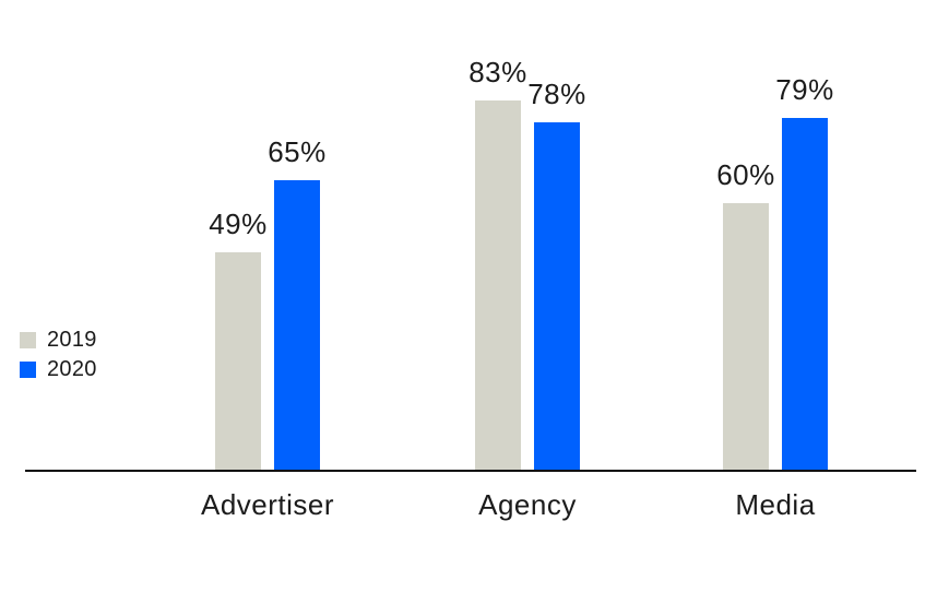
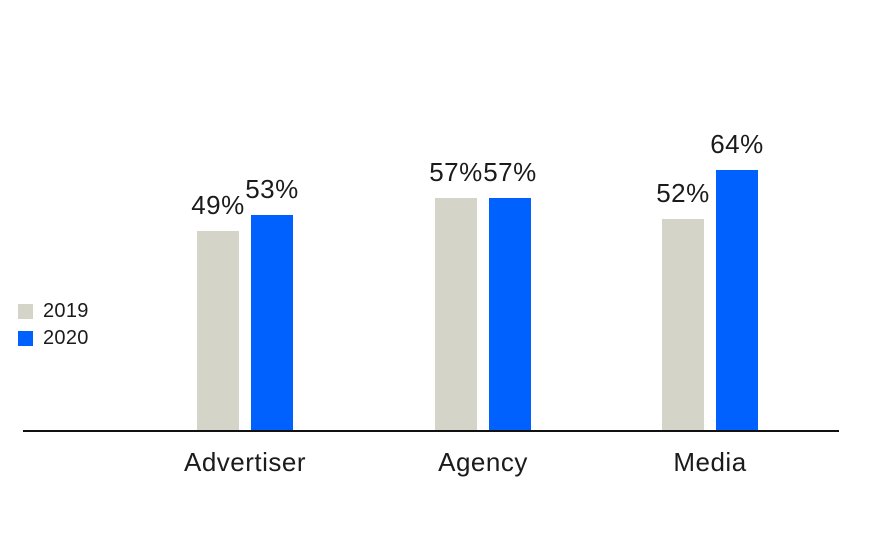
2020/Advertiser: 65% -> 53%
2019/Agency: 83% -> 57%
2020/Agency: 78% -> 57%
2019/Media: 60% -> 52%
2020/Media: 79% -> 64%
